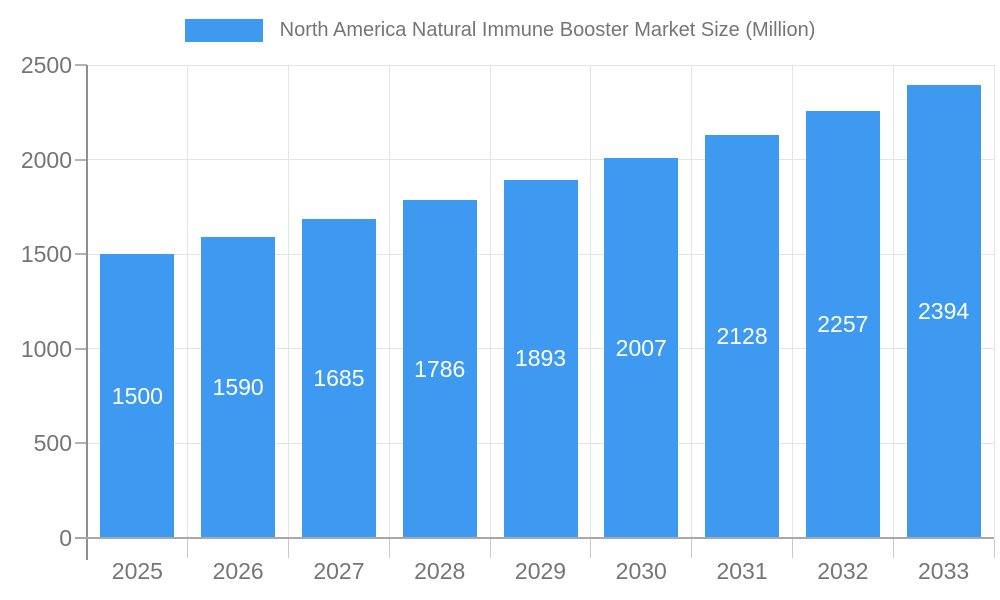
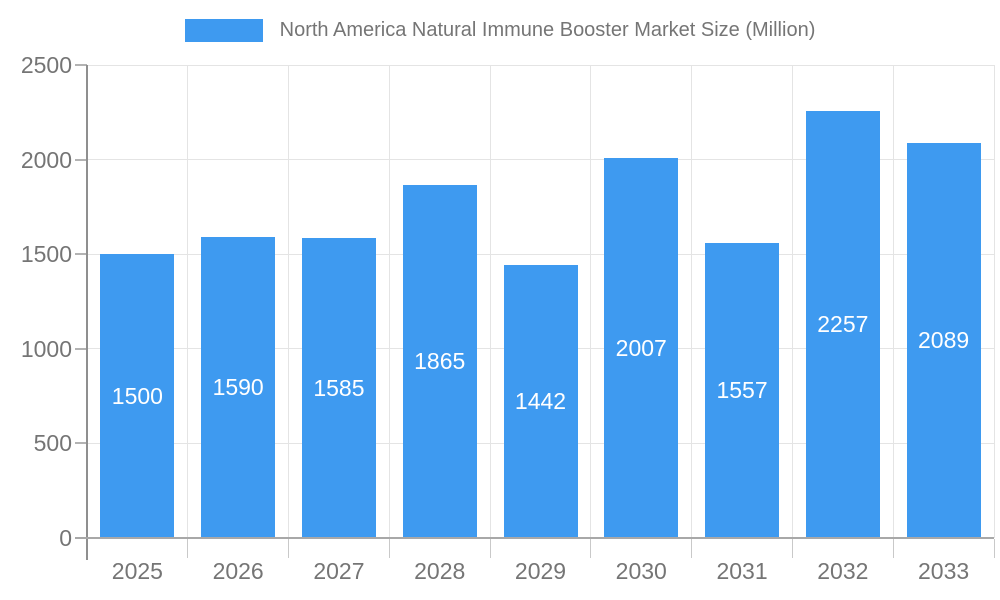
2027: 1685 -> 1585
2028: 1786 -> 1865
2029: 1893 -> 1442
2031: 2128 -> 1557
2033: 2394 -> 2089
